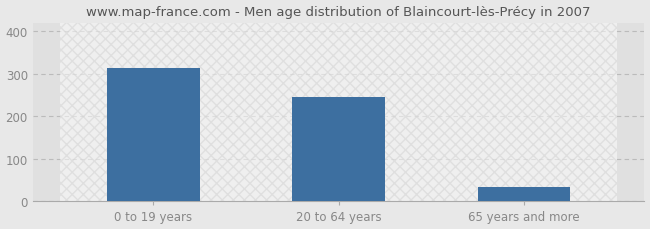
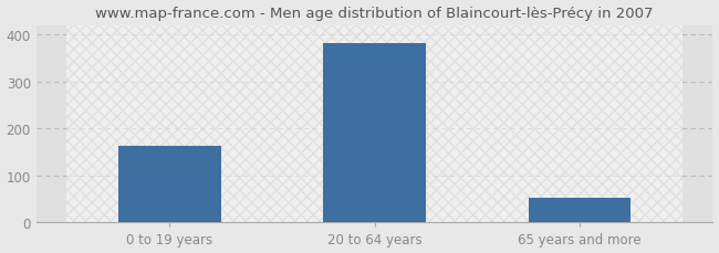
0 to 19 years: 315 -> 163
20 to 64 years: 245 -> 382
65 years and more: 35 -> 52
